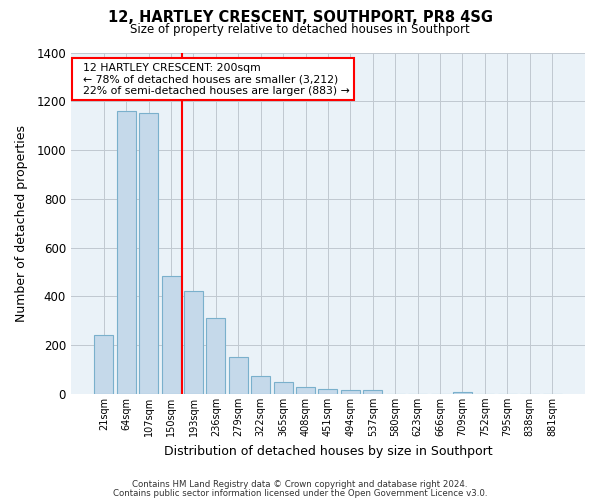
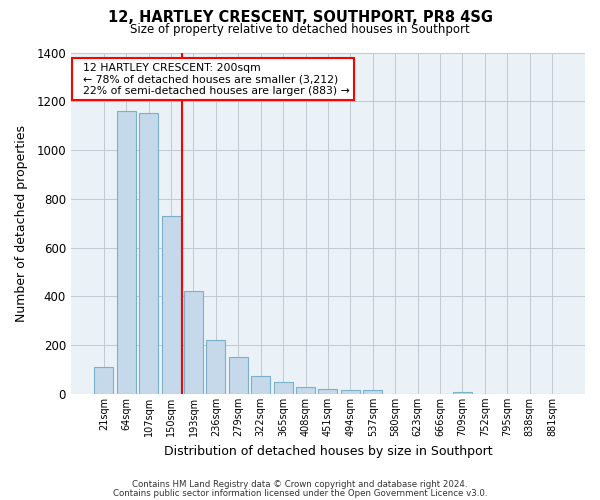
21sqm: 240 -> 110
150sqm: 485 -> 730
236sqm: 310 -> 220
